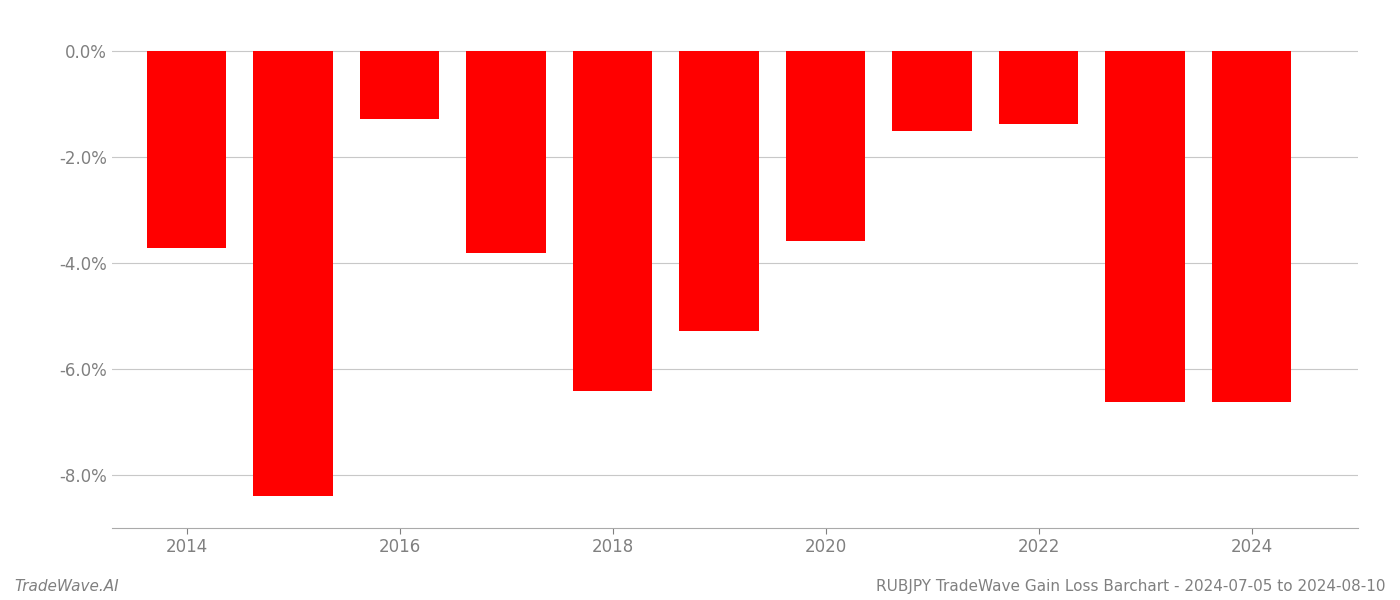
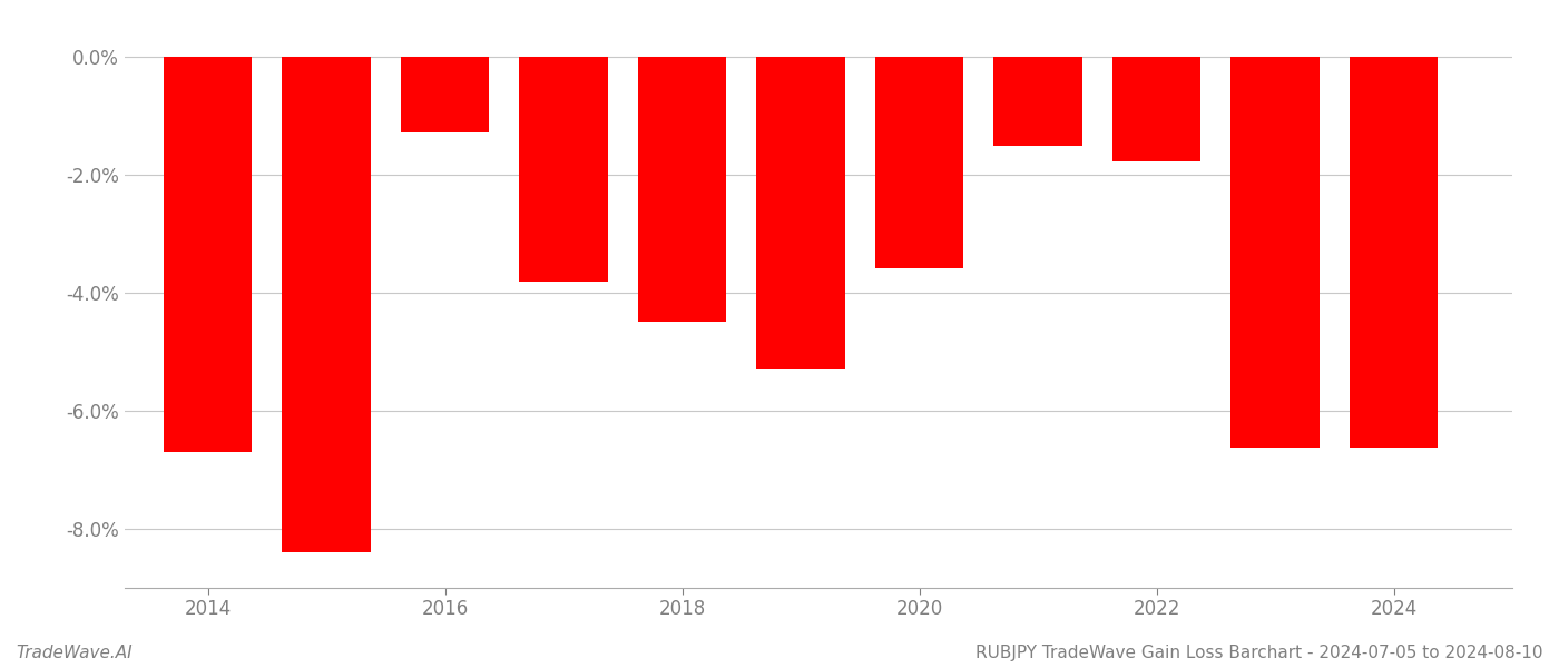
2014: -3.72% -> -6.70%
2018: -6.42% -> -4.48%
2022: -1.38% -> -1.78%
